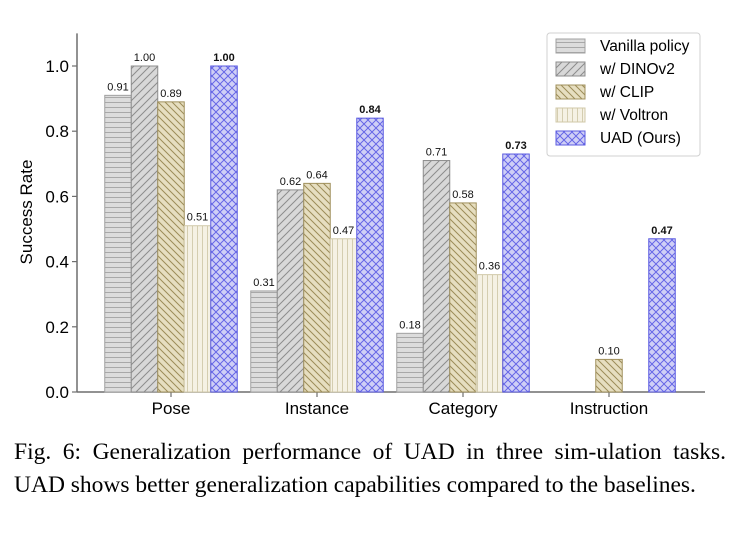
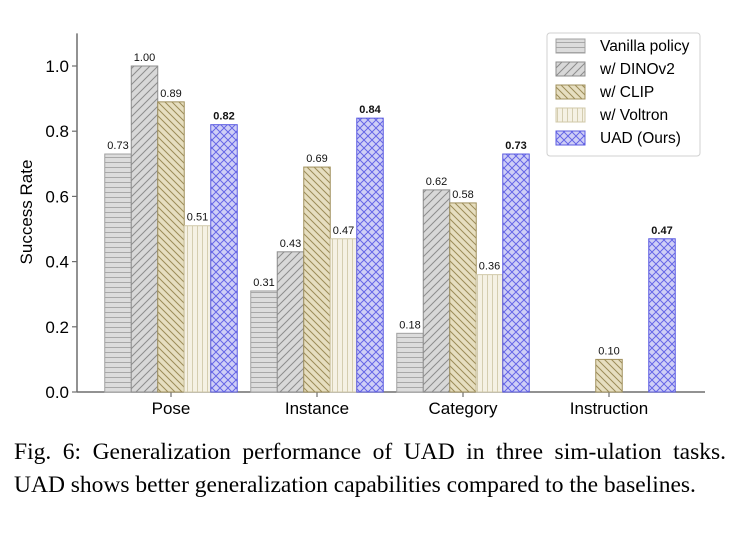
Vanilla policy/Pose: 0.91 -> 0.73
UAD (Ours)/Pose: 1.00 -> 0.82
w/ DINOv2/Instance: 0.62 -> 0.43
w/ CLIP/Instance: 0.64 -> 0.69
w/ DINOv2/Category: 0.71 -> 0.62
